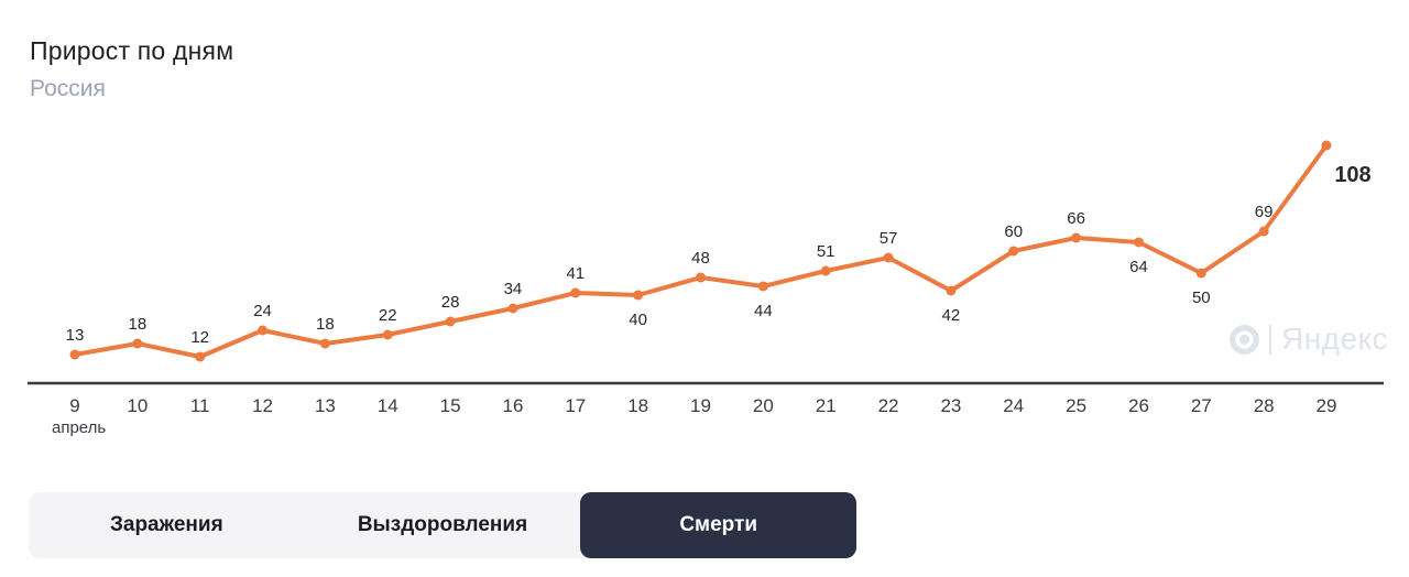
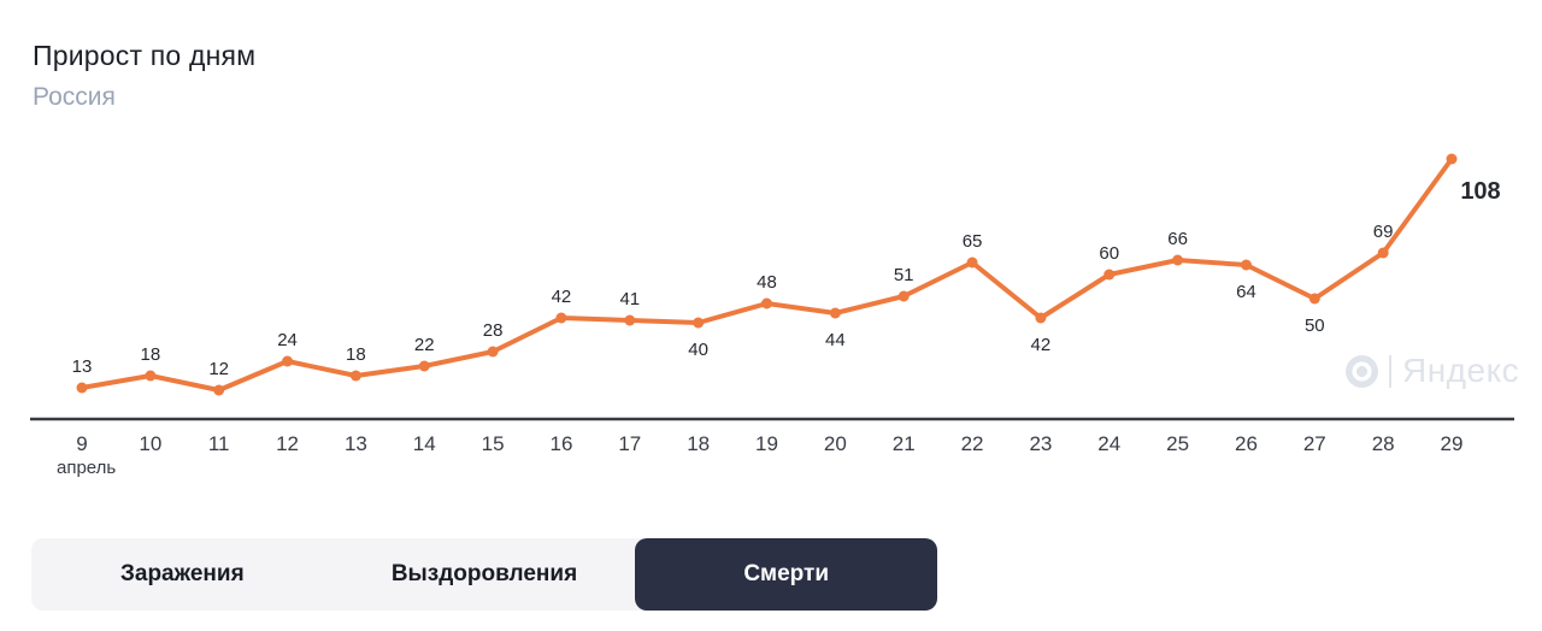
16: 34 -> 42
22: 57 -> 65
